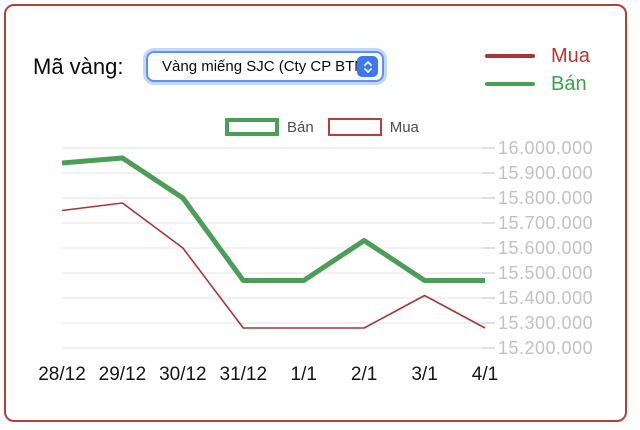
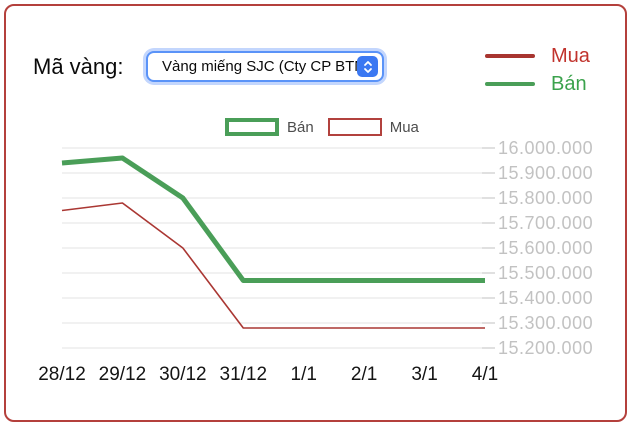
Bán/2/1: 15630000 -> 15470000
Mua/3/1: 15410000 -> 15280000
